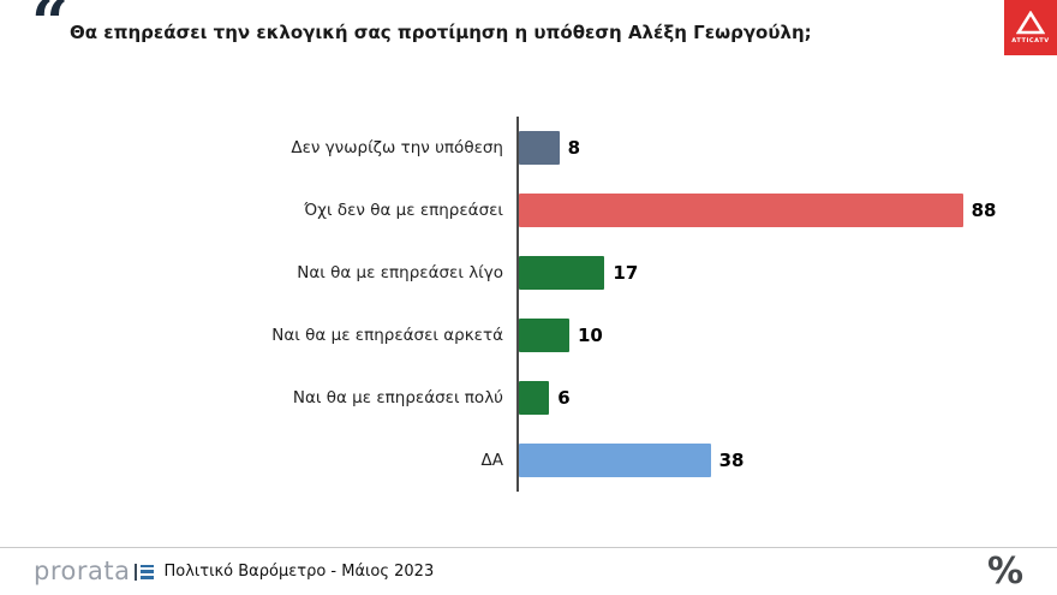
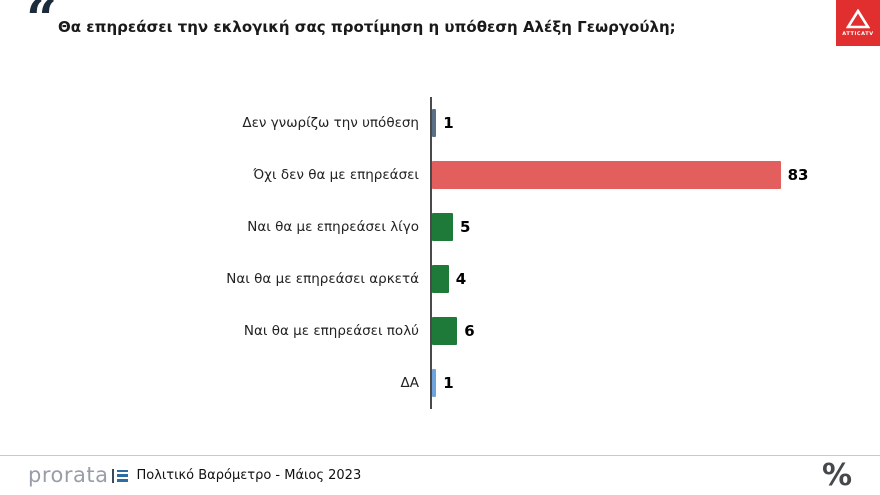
Δεν γνωρίζω την υπόθεση: 8 -> 1
Όχι δεν θα με επηρεάσει: 88 -> 83
Ναι θα με επηρεάσει λίγο: 17 -> 5
Ναι θα με επηρεάσει αρκετά: 10 -> 4
ΔΑ: 38 -> 1
